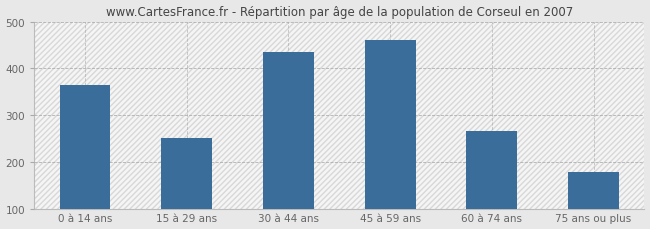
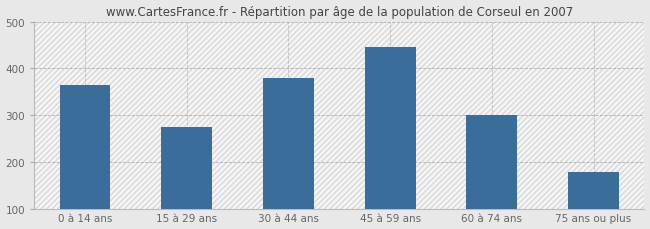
15 à 29 ans: 250 -> 275
30 à 44 ans: 435 -> 380
45 à 59 ans: 460 -> 445
60 à 74 ans: 265 -> 300
